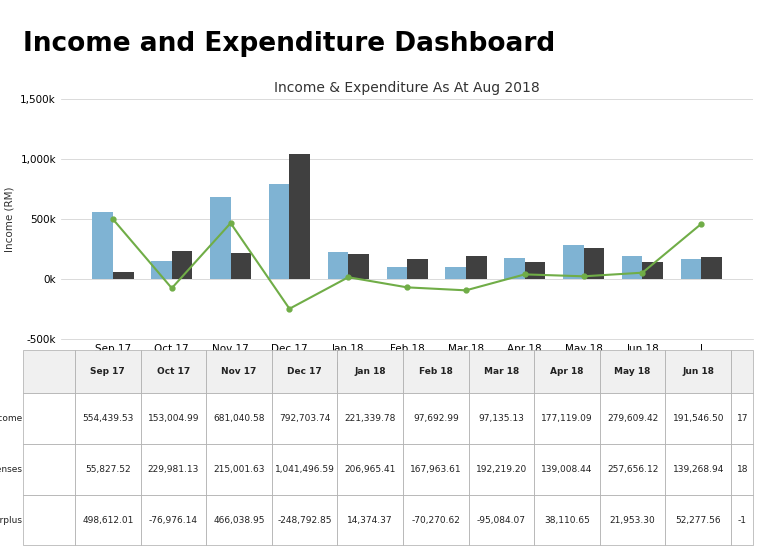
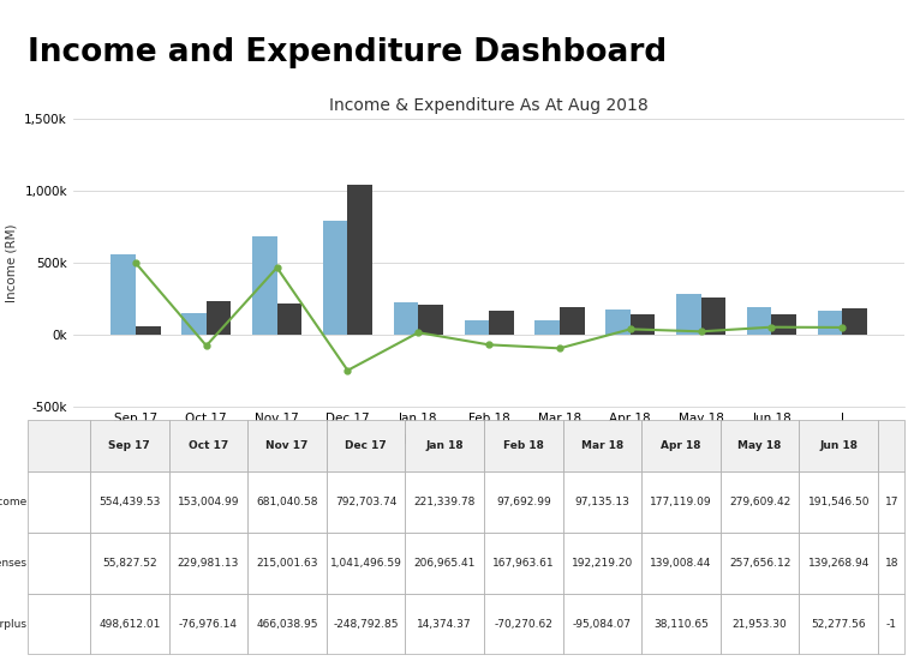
Surplus/J: 460k -> 50k
